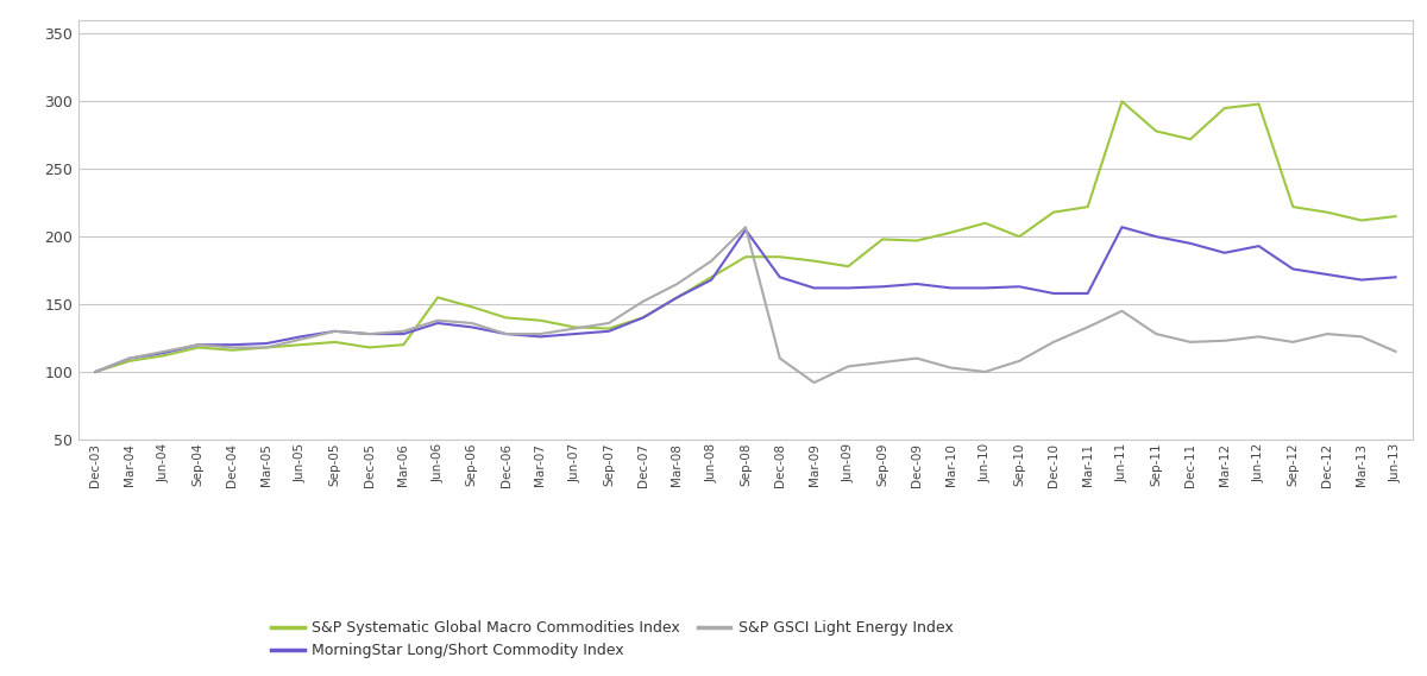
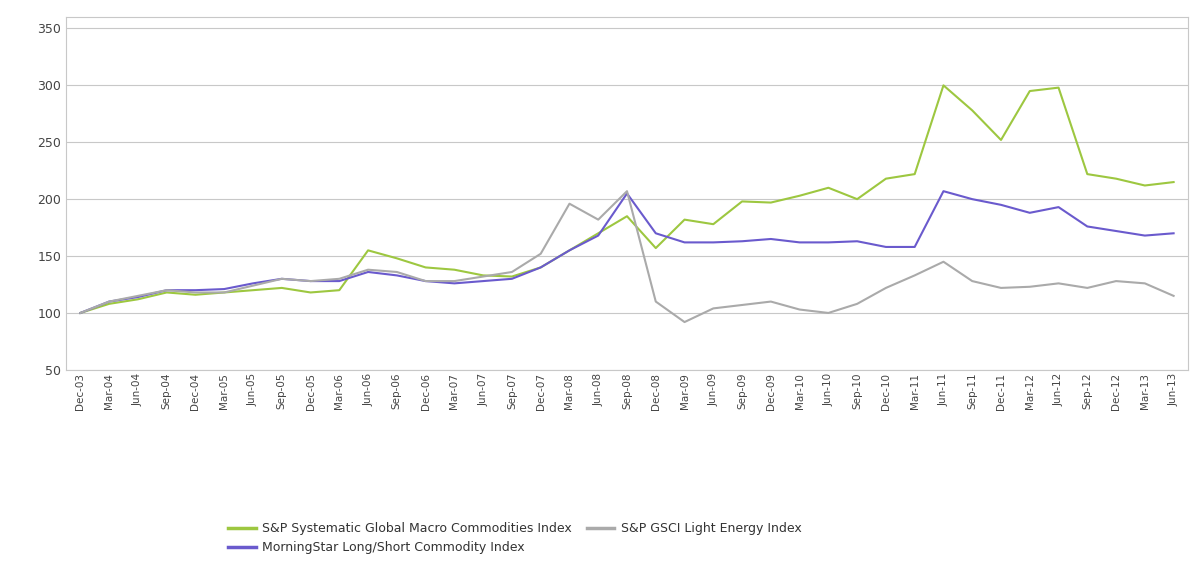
S&P GSCI Light Energy Index/Mar-08: 165 -> 196
S&P Systematic Global Macro Commodities Index/Dec-08: 185 -> 157
S&P Systematic Global Macro Commodities Index/Dec-11: 272 -> 252
